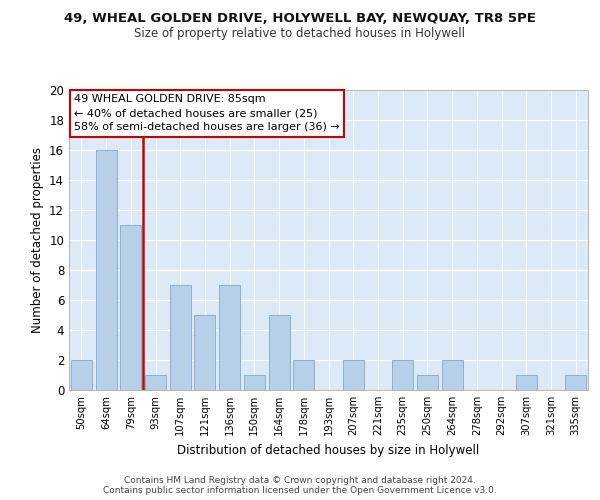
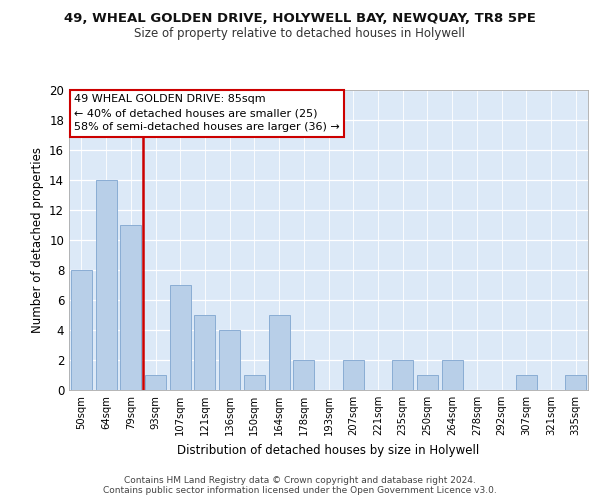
50sqm: 2 -> 8
64sqm: 16 -> 14
136sqm: 7 -> 4
